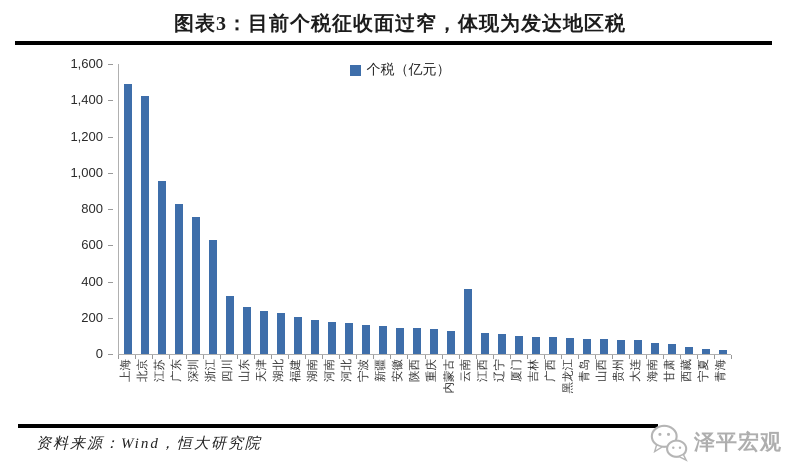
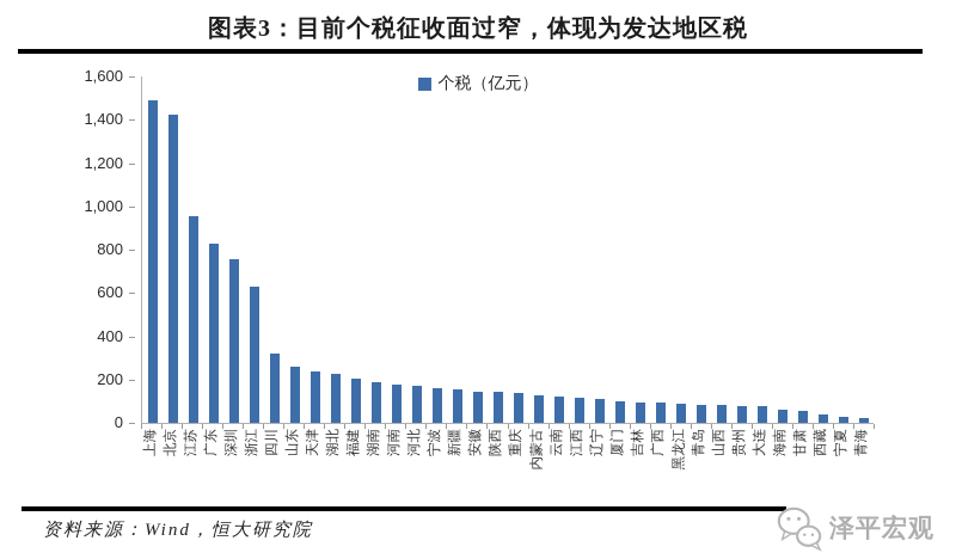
云南: 360 -> 120
